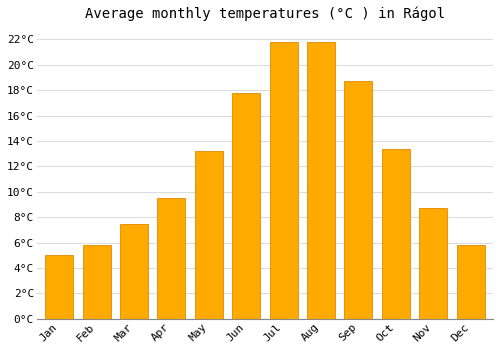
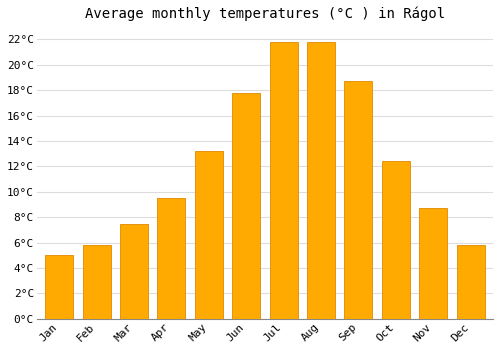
Oct: 13.4°C -> 12.4°C
